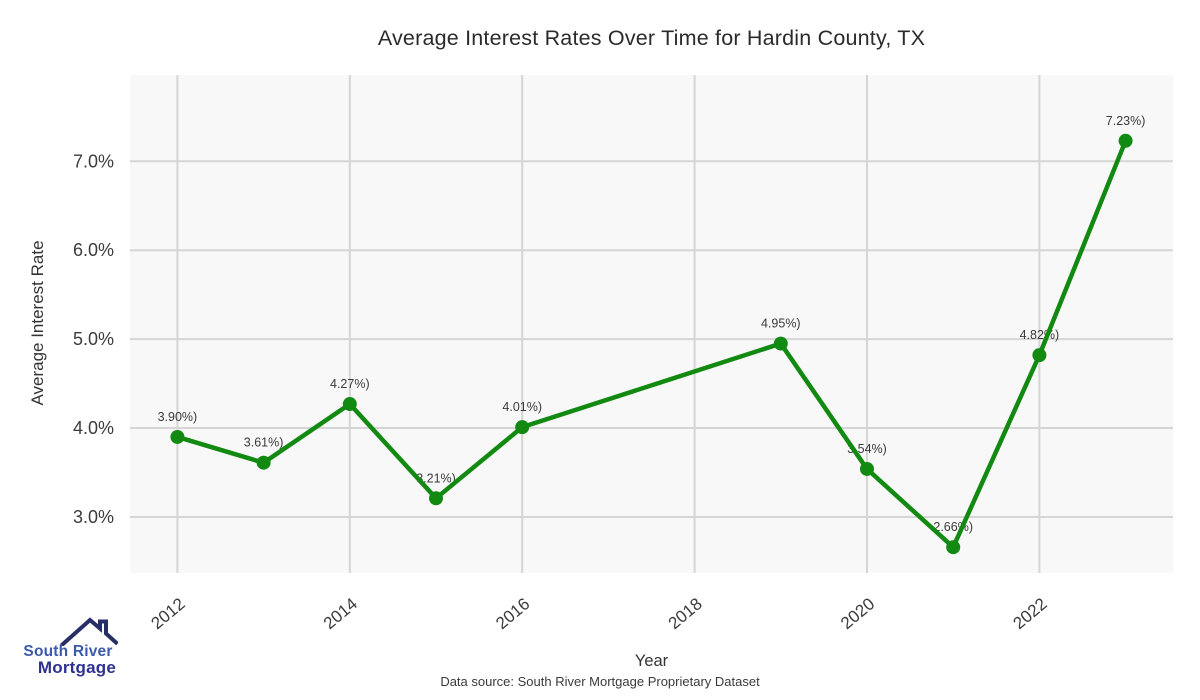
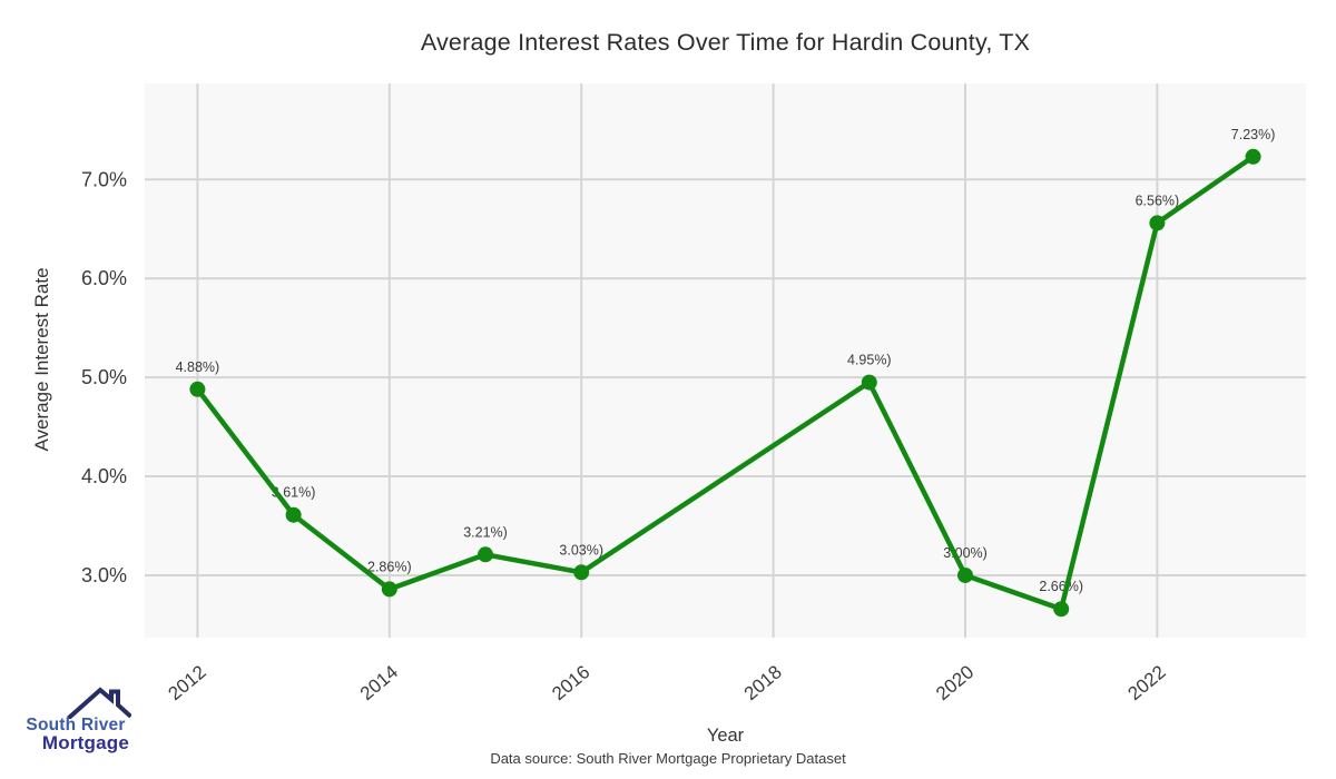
2012: 3.90% -> 4.88%
2014: 4.27% -> 2.86%
2016: 4.01% -> 3.03%
2020: 3.54% -> 3.00%
2022: 4.82% -> 6.56%
